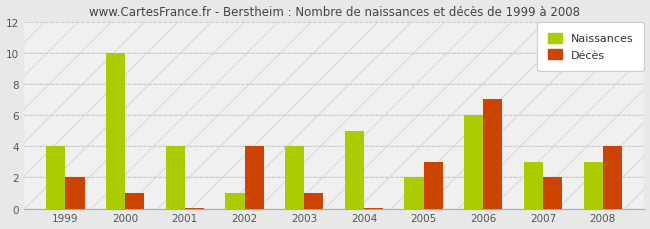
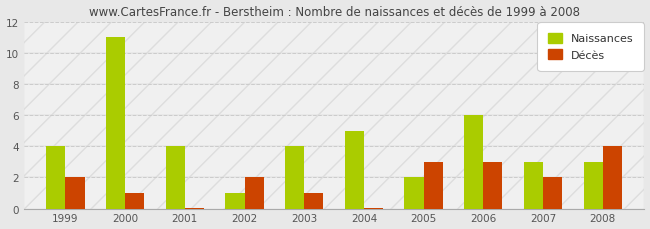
Naissances/2000: 10 -> 11
Décès/2002: 4.0 -> 2.0
Décès/2006: 7.0 -> 3.0
